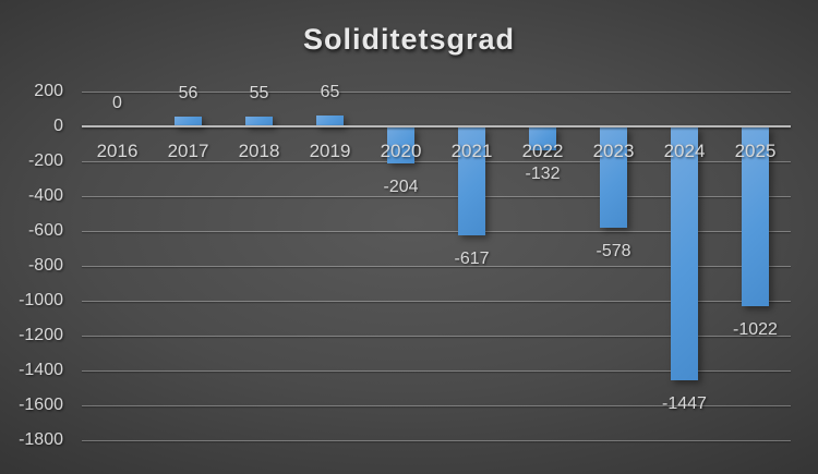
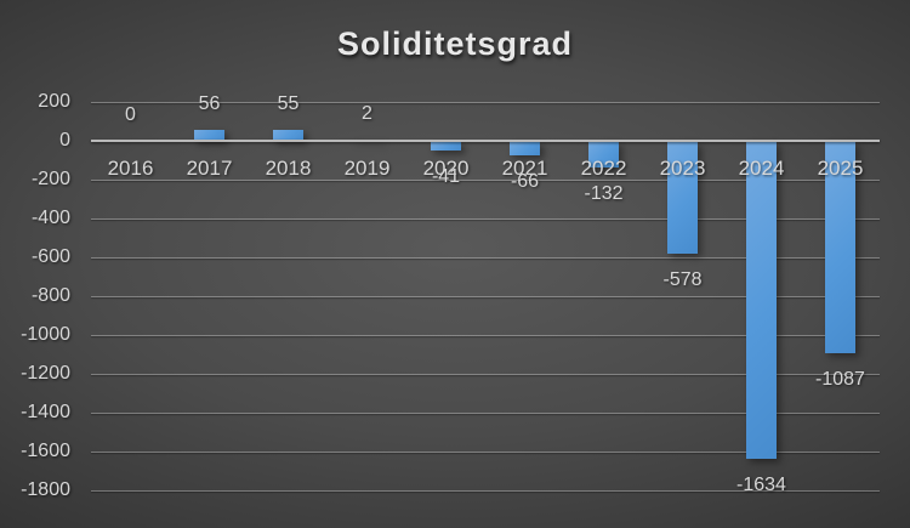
2019: 65 -> 2
2020: -204 -> -41
2021: -617 -> -66
2024: -1447 -> -1634
2025: -1022 -> -1087
